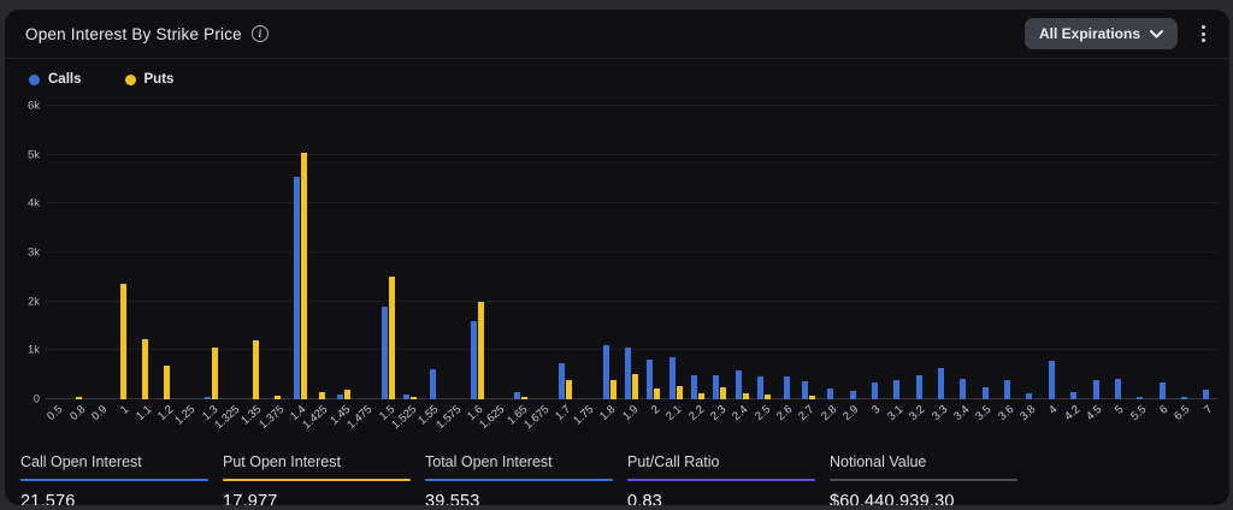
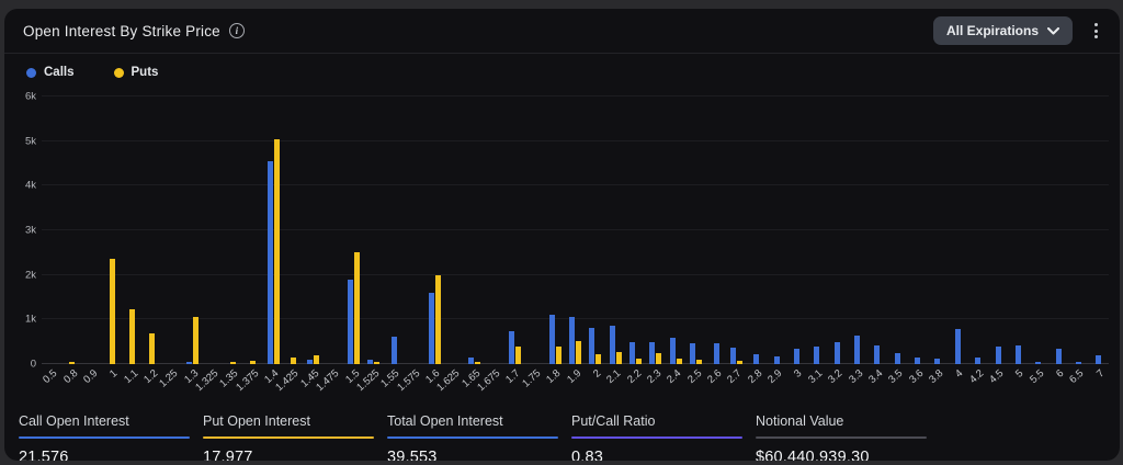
Puts/1.35: 1.2k -> 0.1k
Calls/3.6: 0.4k -> 0.2k
